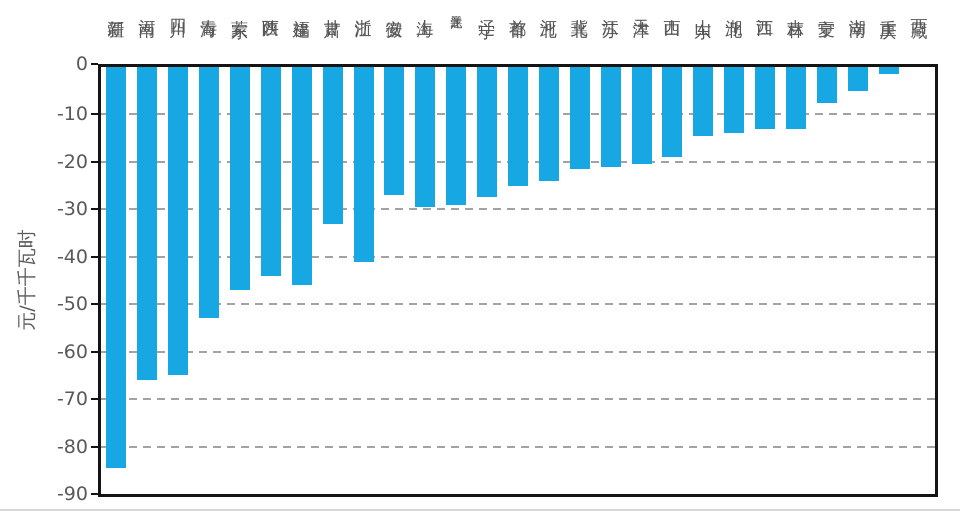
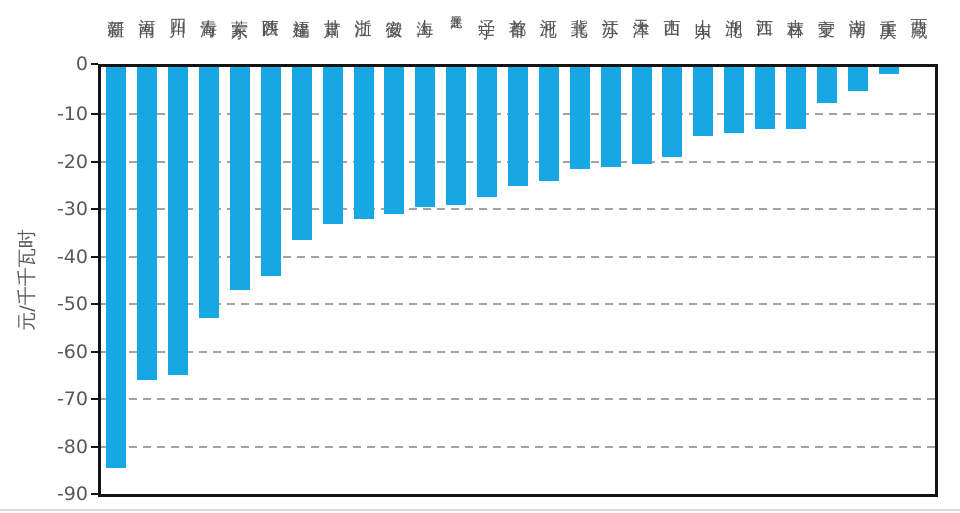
福建: -46 -> -36
浙江: -41 -> -32
安徽: -27 -> -31
